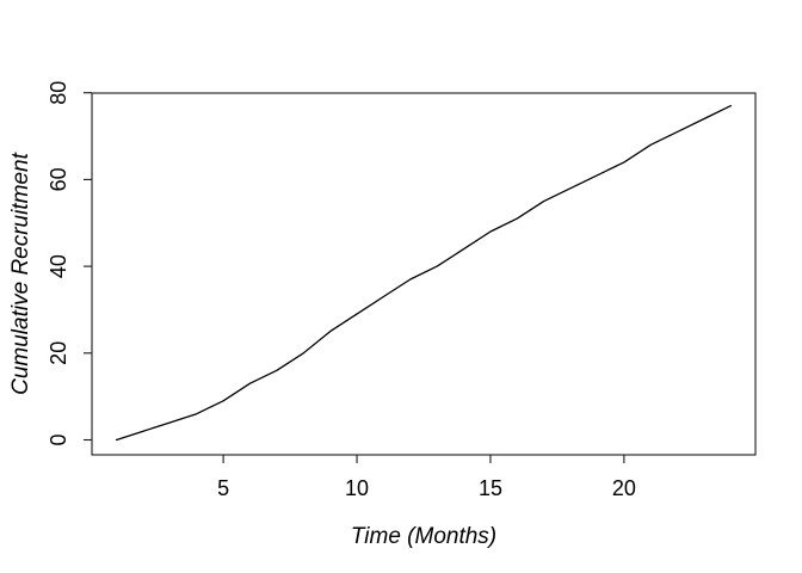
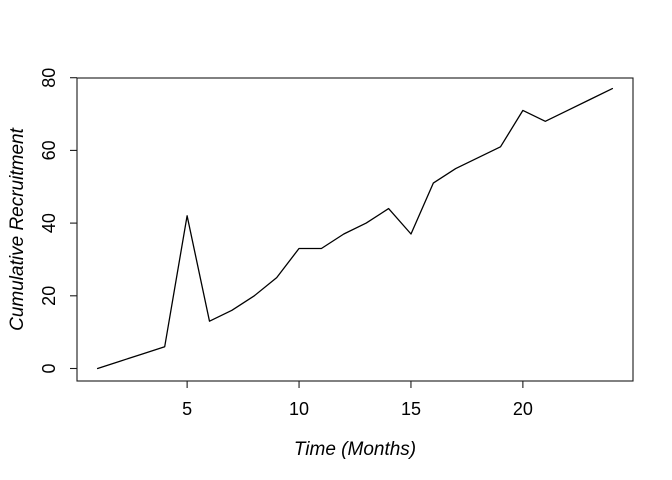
5: 9 -> 42
10: 29 -> 33
15: 48 -> 37
20: 64 -> 71
